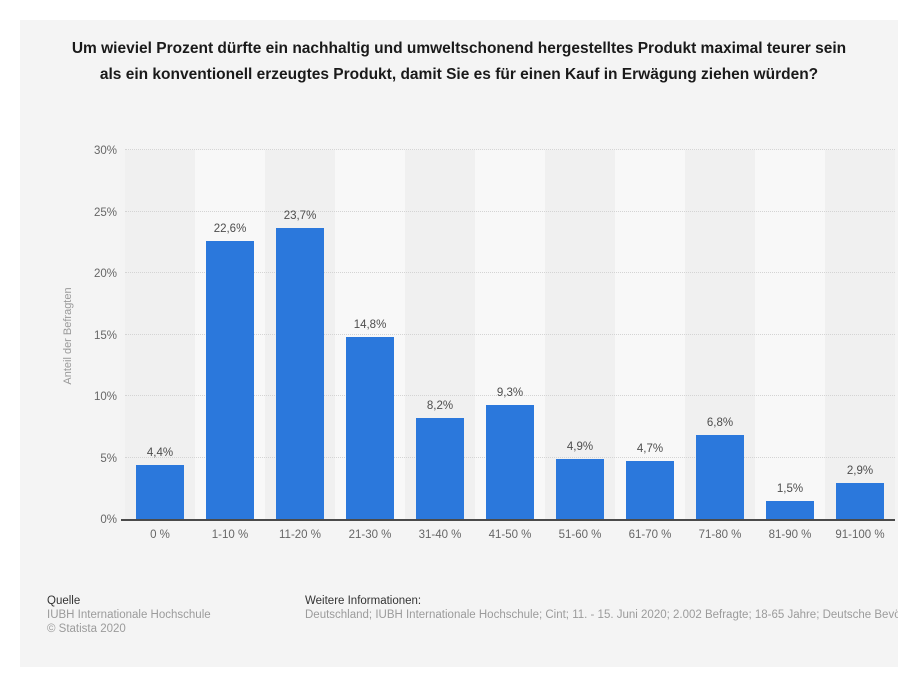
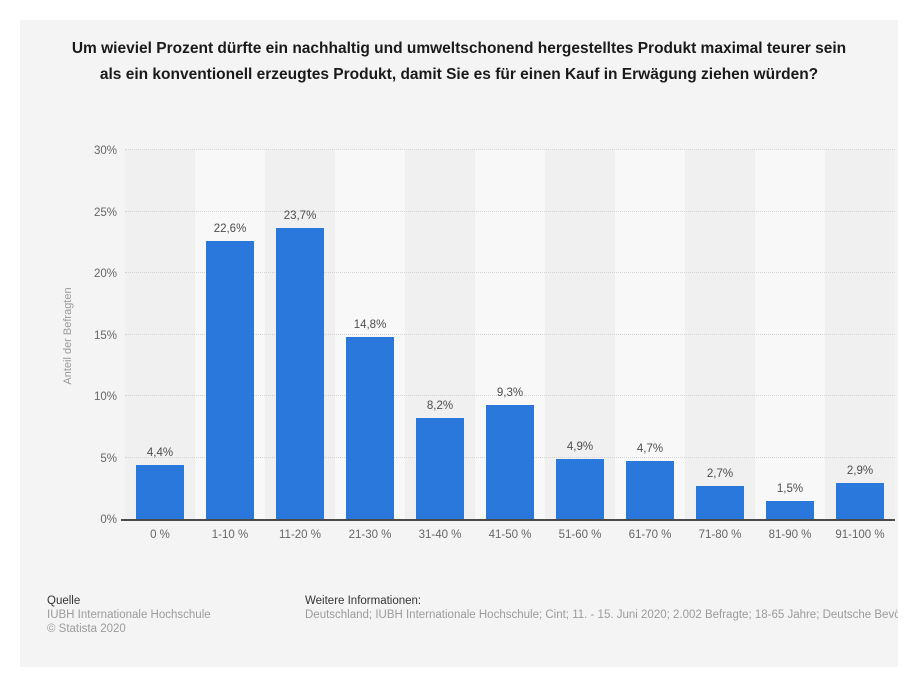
71-80 %: 6,8% -> 2,7%
